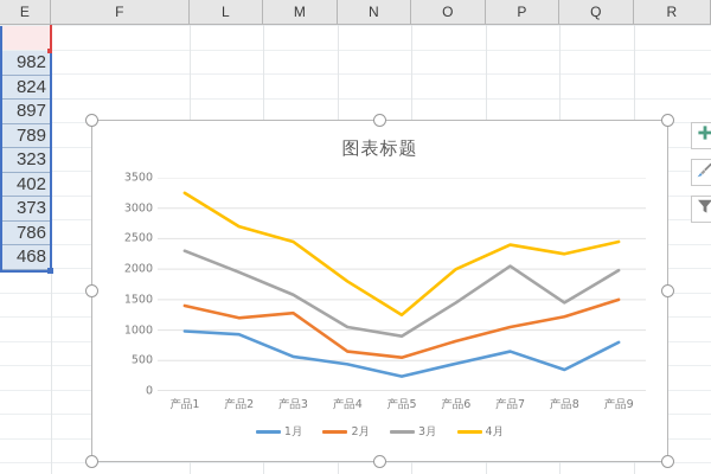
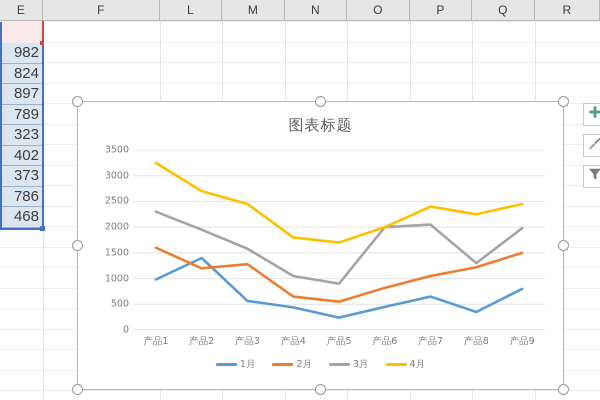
2月/产品1: 1400 -> 1600
1月/产品2: 900 -> 1400
4月/产品5: 1200 -> 1700
3月/产品6: 1400 -> 2000
3月/产品8: 1400 -> 1300
